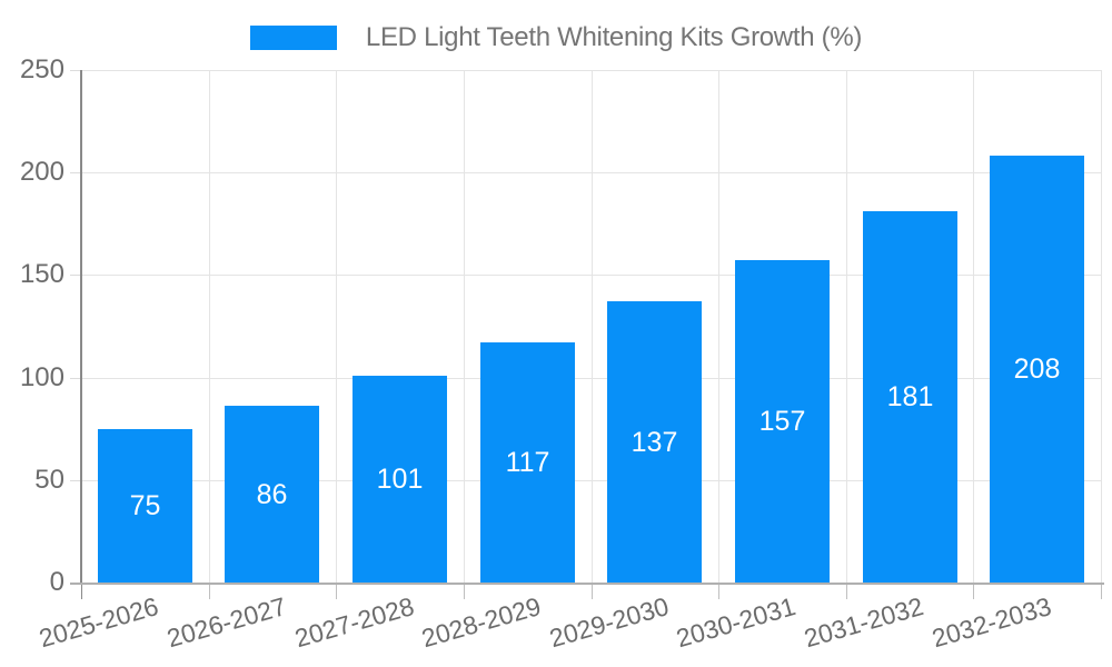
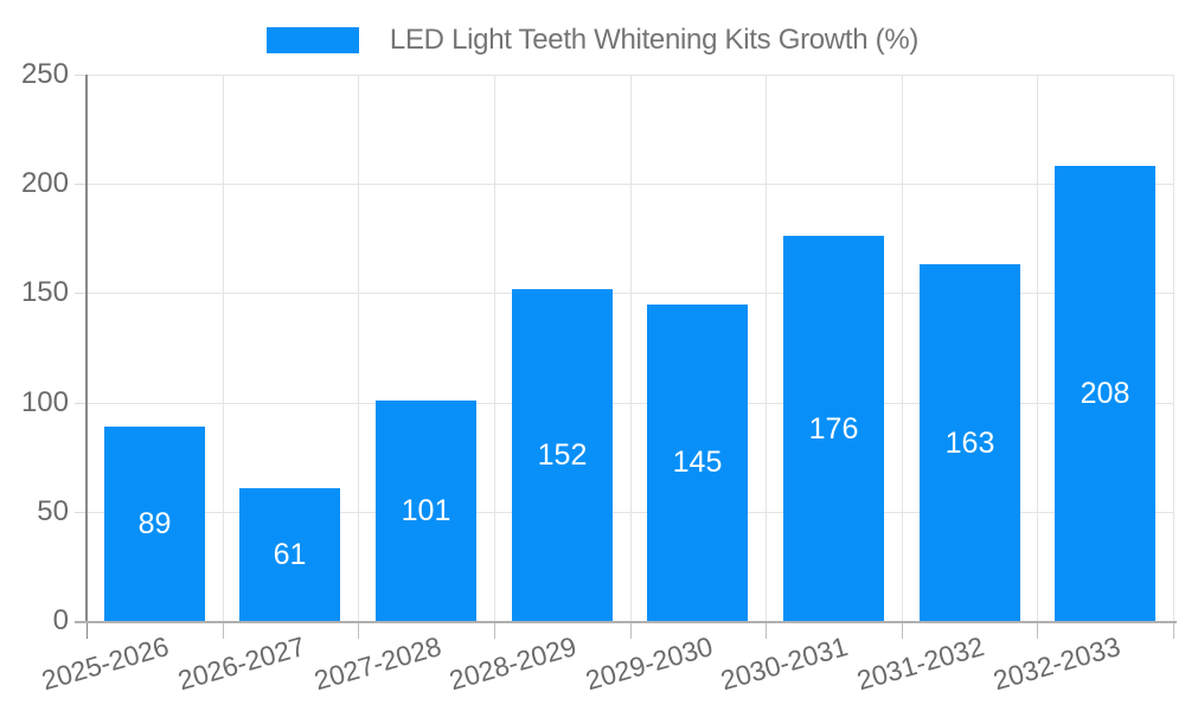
2025-2026: 75 -> 89
2026-2027: 86 -> 61
2028-2029: 117 -> 152
2029-2030: 137 -> 145
2030-2031: 157 -> 176
2031-2032: 181 -> 163
